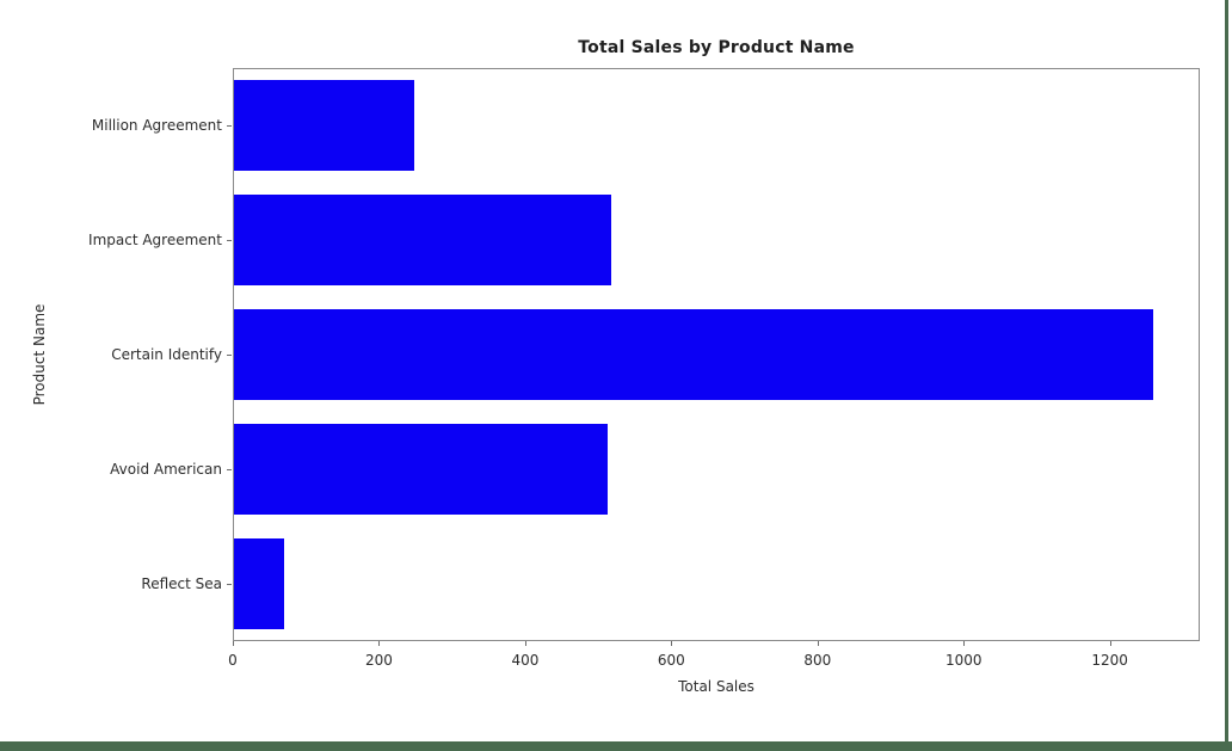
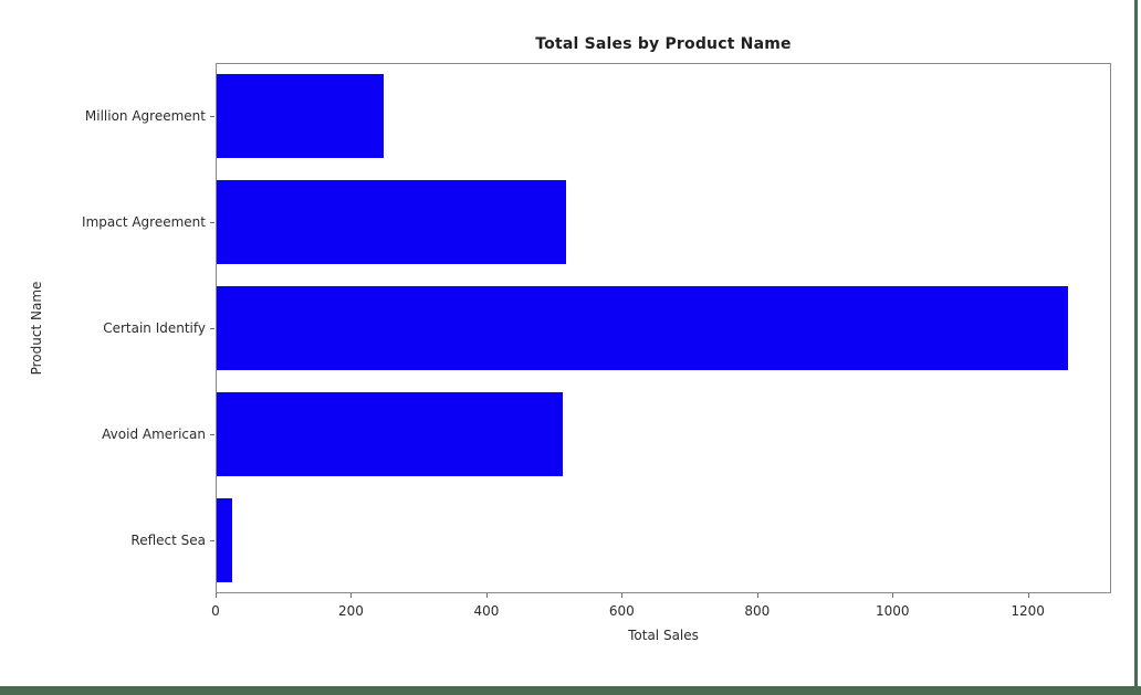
Reflect Sea: 70 -> 20
